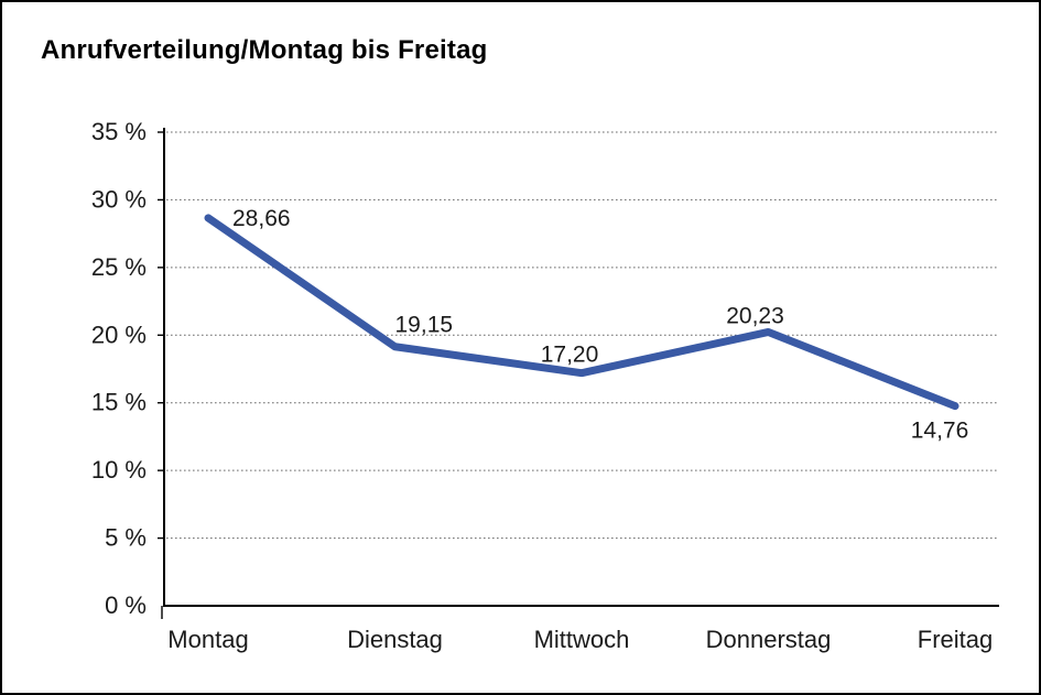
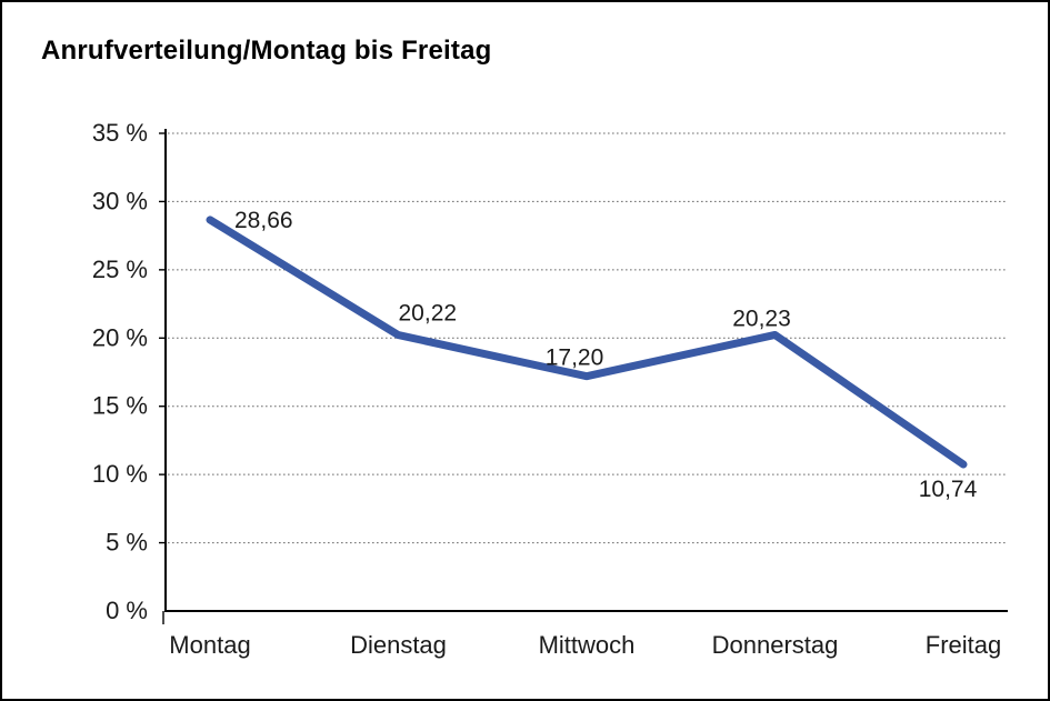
Dienstag: 19,15 -> 20,22
Freitag: 14,76 -> 10,74
